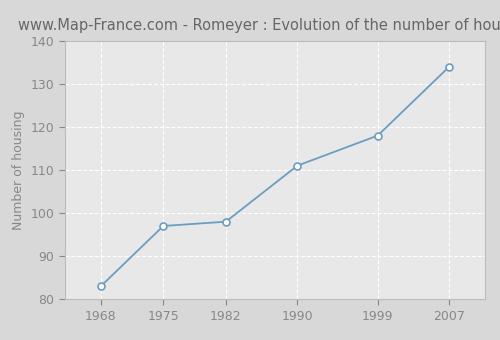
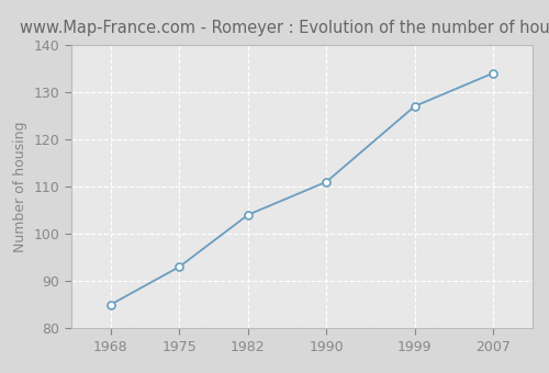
1968: 83 -> 85
1975: 97 -> 93
1982: 98 -> 104
1999: 118 -> 127
